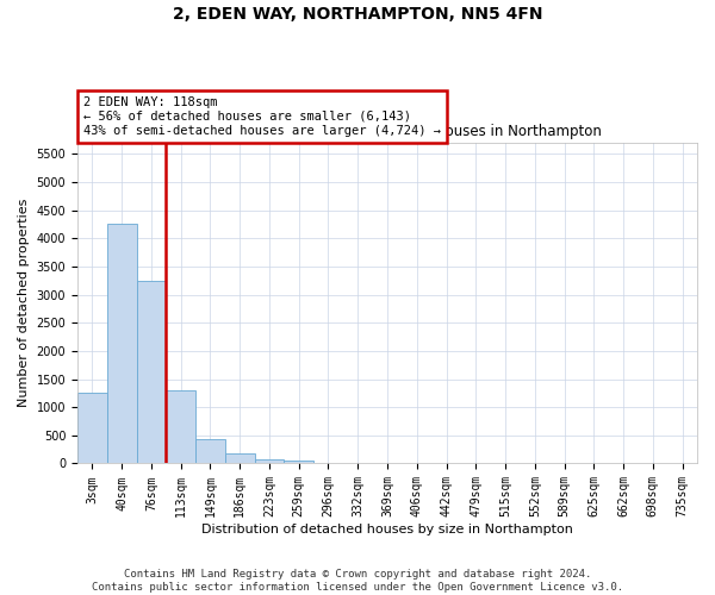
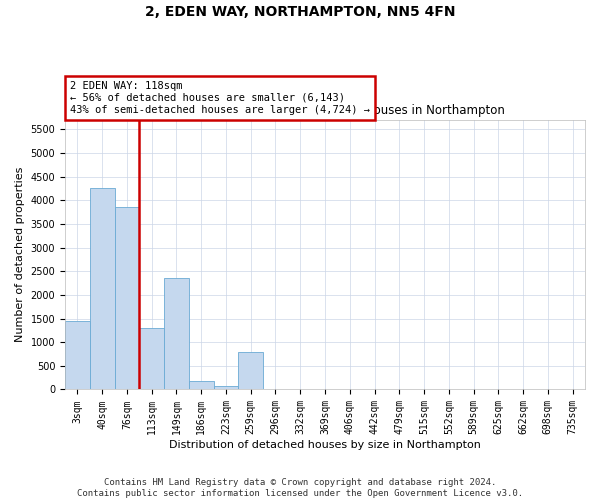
3sqm: 1250 -> 1450
76sqm: 3250 -> 3850
149sqm: 420 -> 2350
259sqm: 50 -> 800
